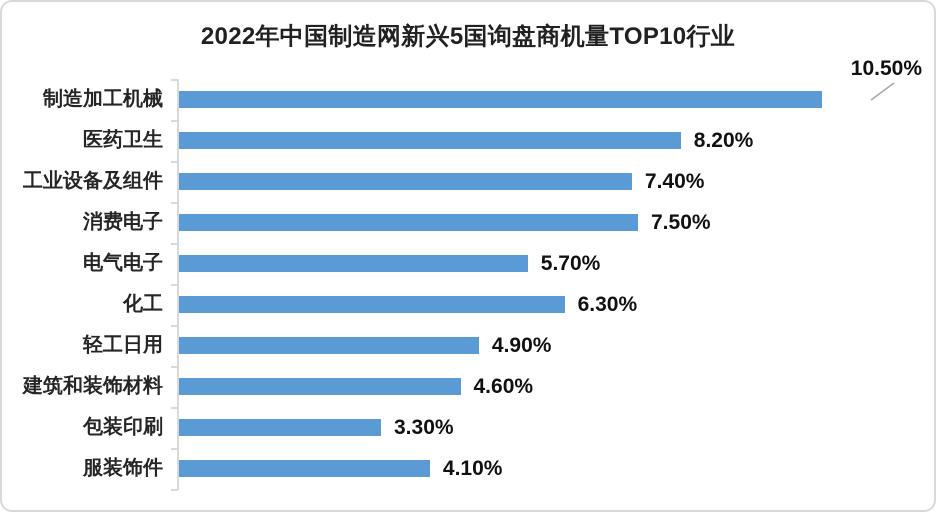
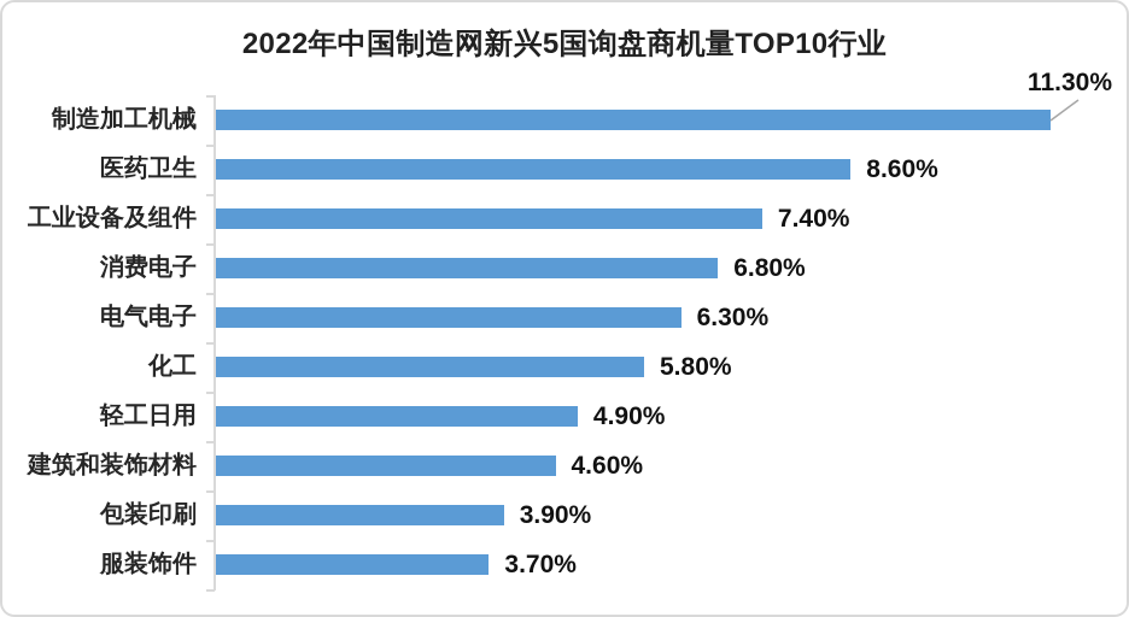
制造加工机械: 10.50% -> 11.30%
医药卫生: 8.20% -> 8.60%
消费电子: 7.50% -> 6.80%
电气电子: 5.70% -> 6.30%
化工: 6.30% -> 5.80%
包装印刷: 3.30% -> 3.90%
服装饰件: 4.10% -> 3.70%
